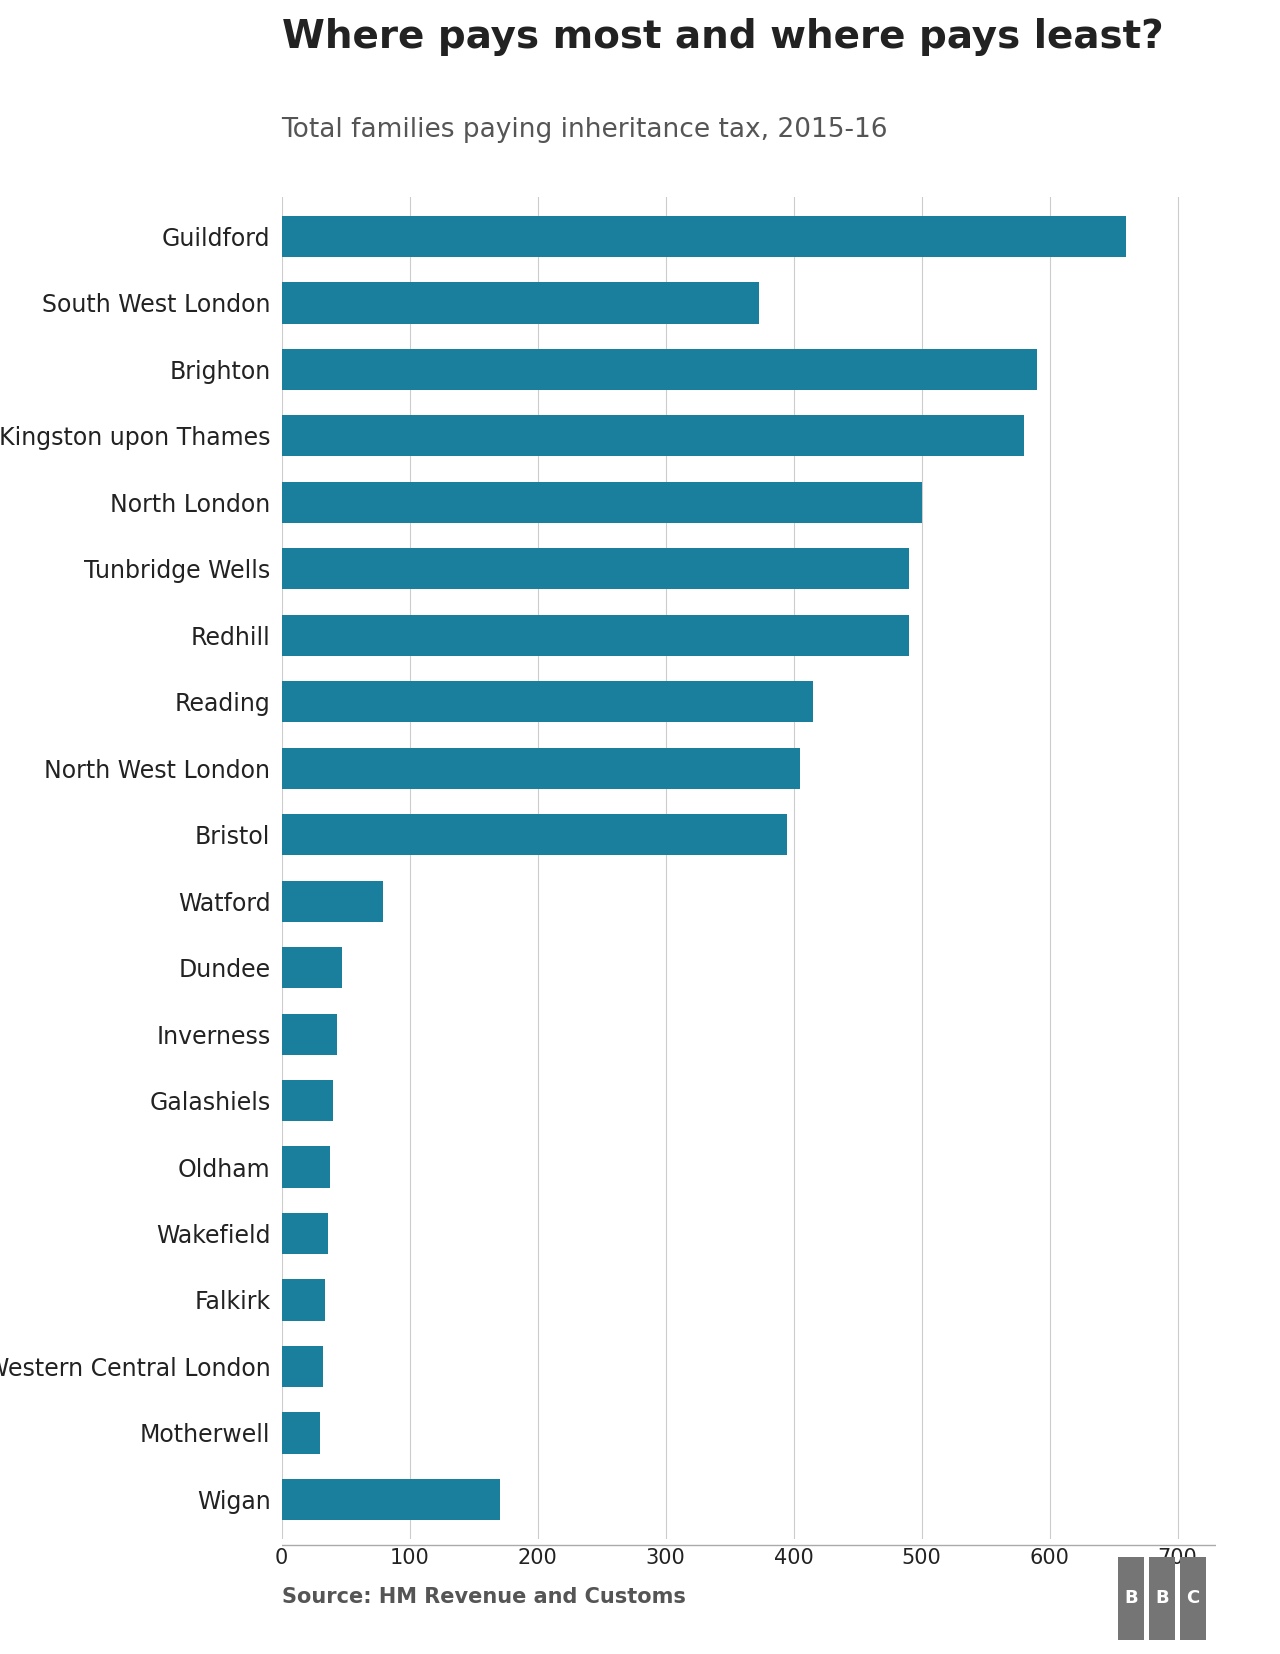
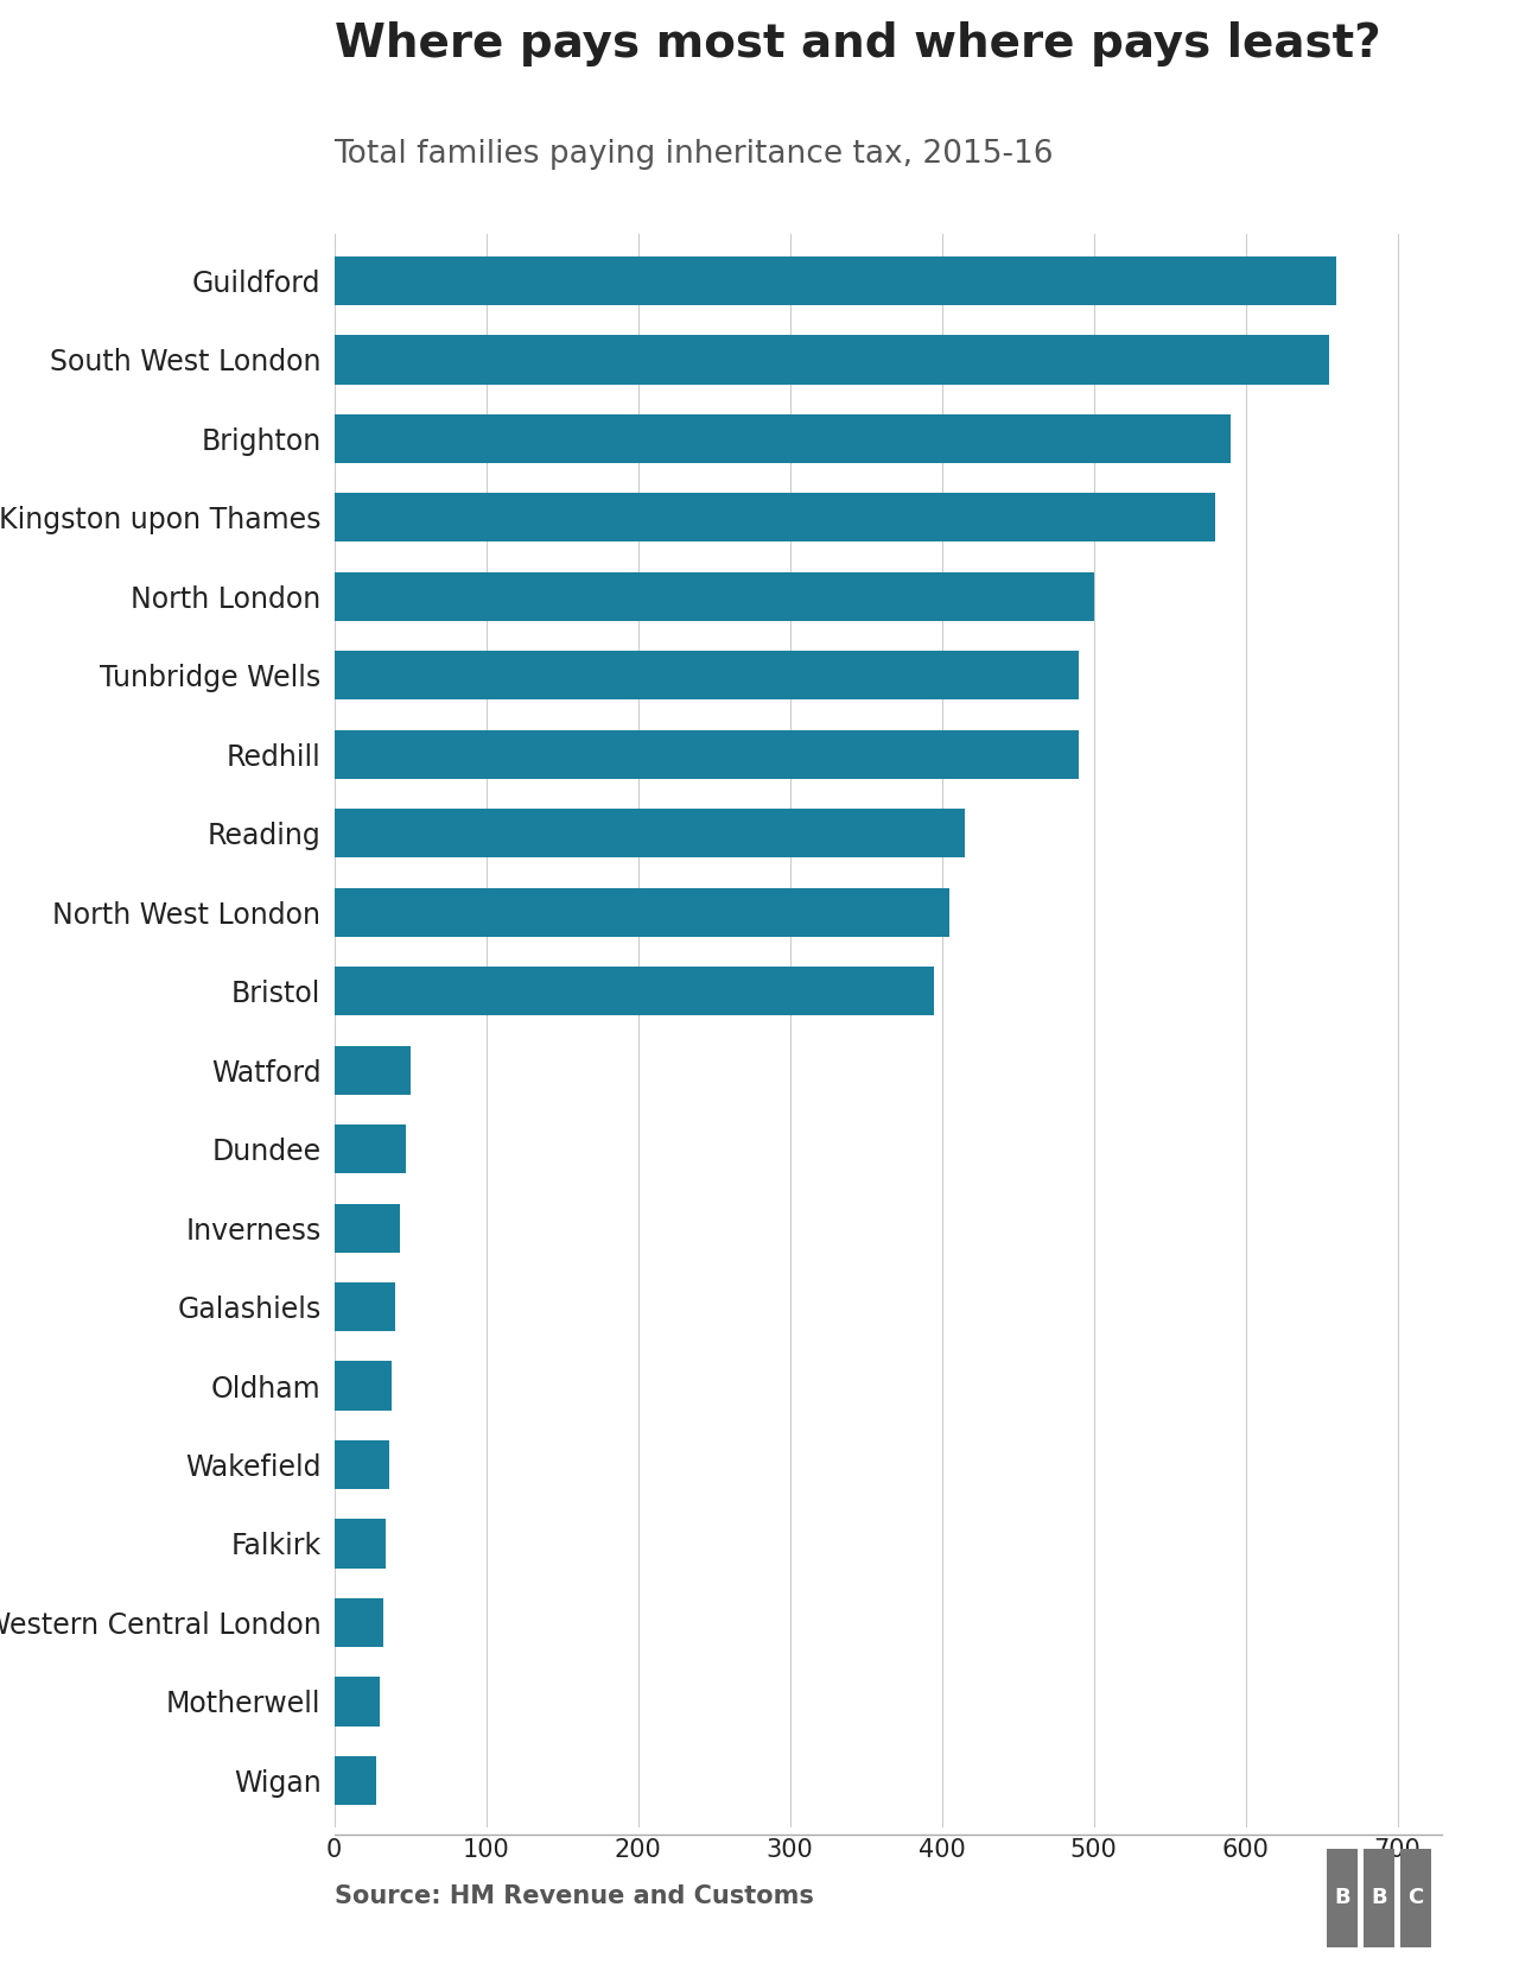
South West London: 373 -> 655
Watford: 79 -> 50
Wigan: 171 -> 28
